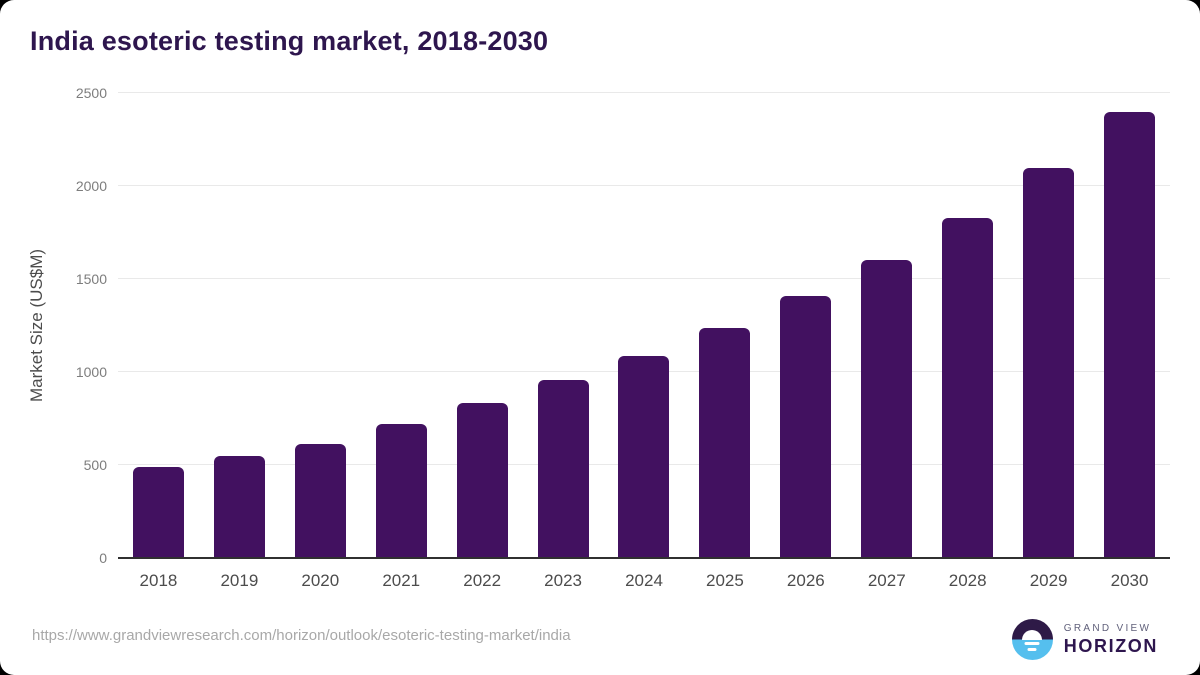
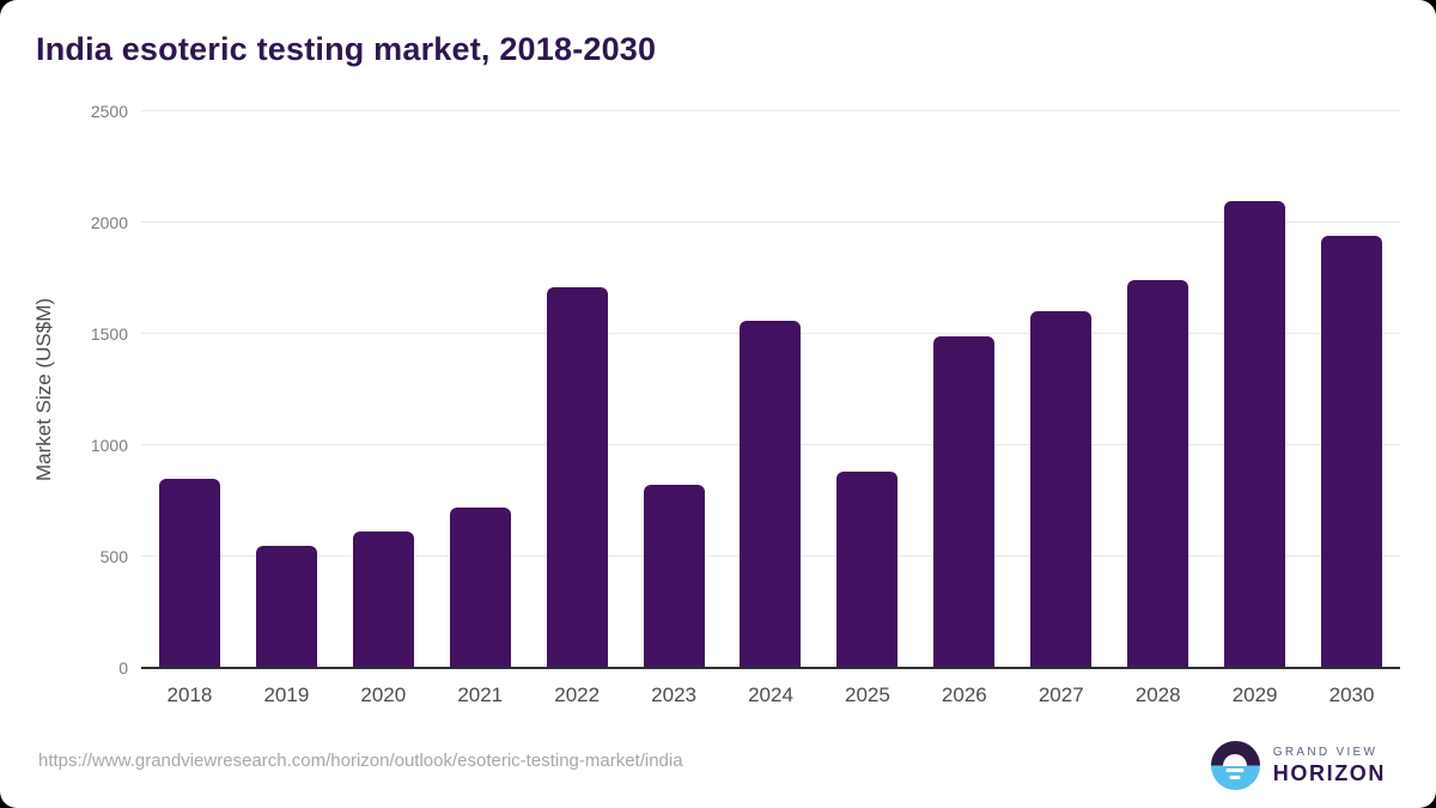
2018: 490 -> 850
2022: 840 -> 1710
2023: 960 -> 820
2024: 1080 -> 1560
2025: 1240 -> 880
2026: 1410 -> 1490
2028: 1830 -> 1740
2030: 2400 -> 1940
